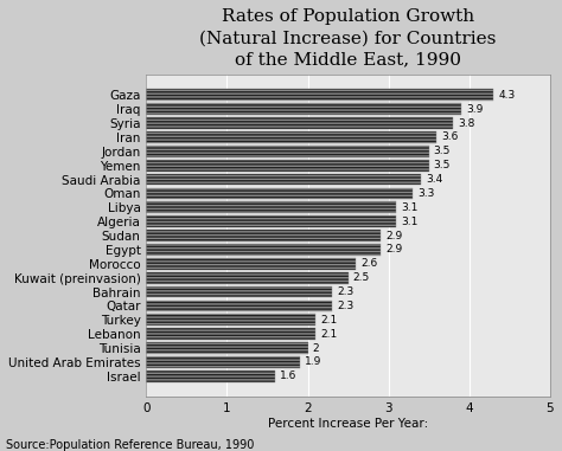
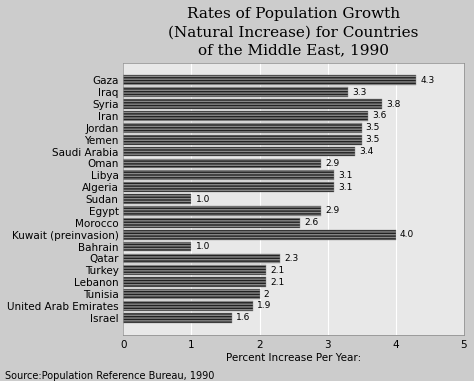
Iraq: 3.9 -> 3.3
Oman: 3.3 -> 2.9
Sudan: 2.9 -> 1.0
Kuwait (preinvasion): 2.5 -> 4.0
Bahrain: 2.3 -> 1.0
